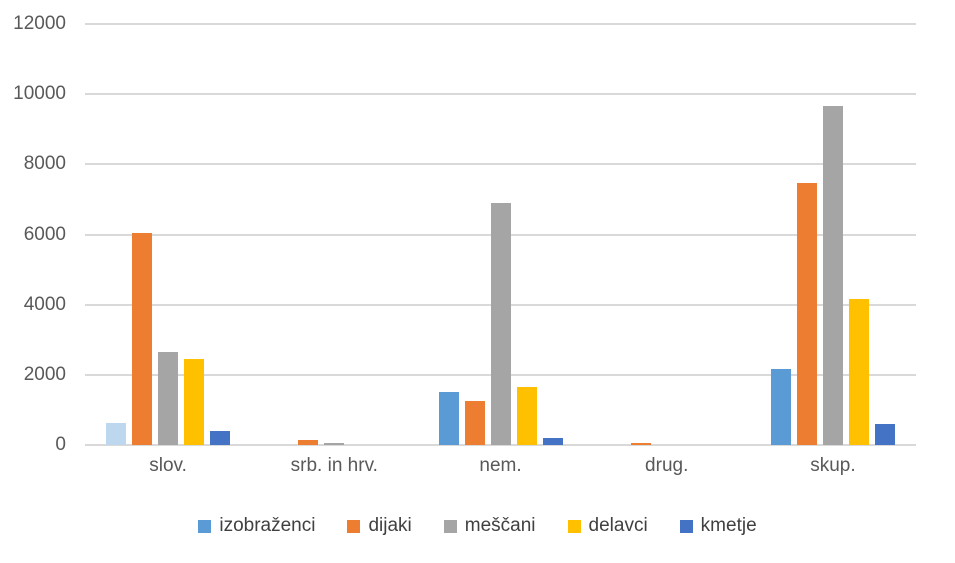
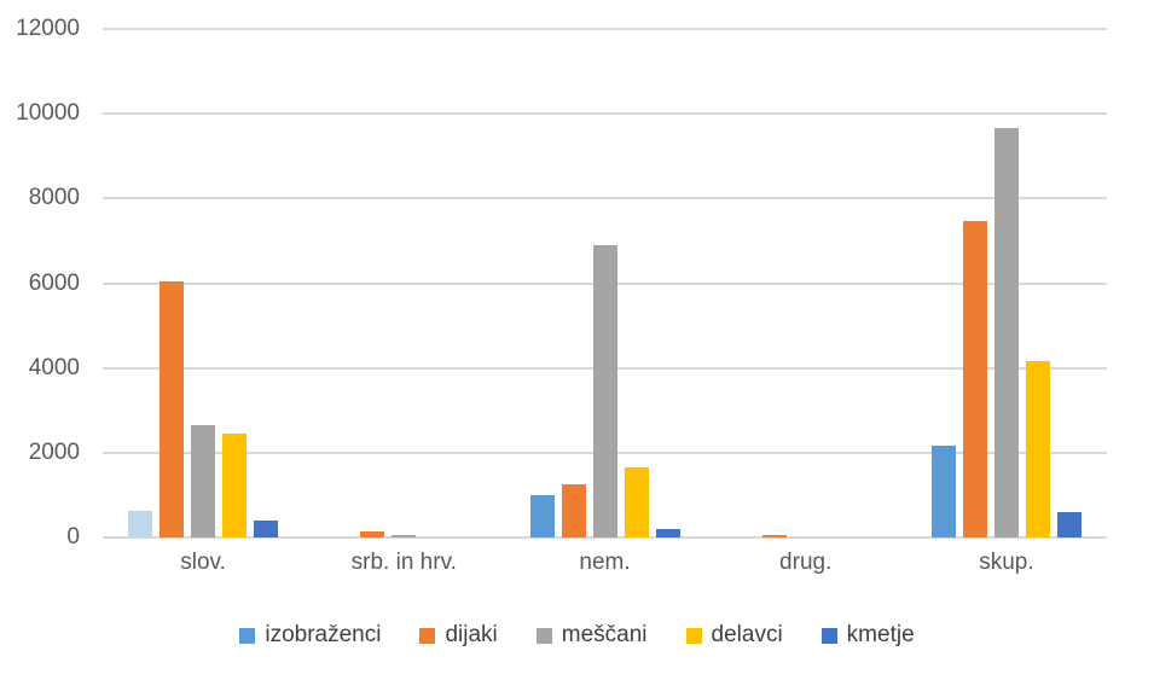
izobraženci/nem.: 1500 -> 1000
